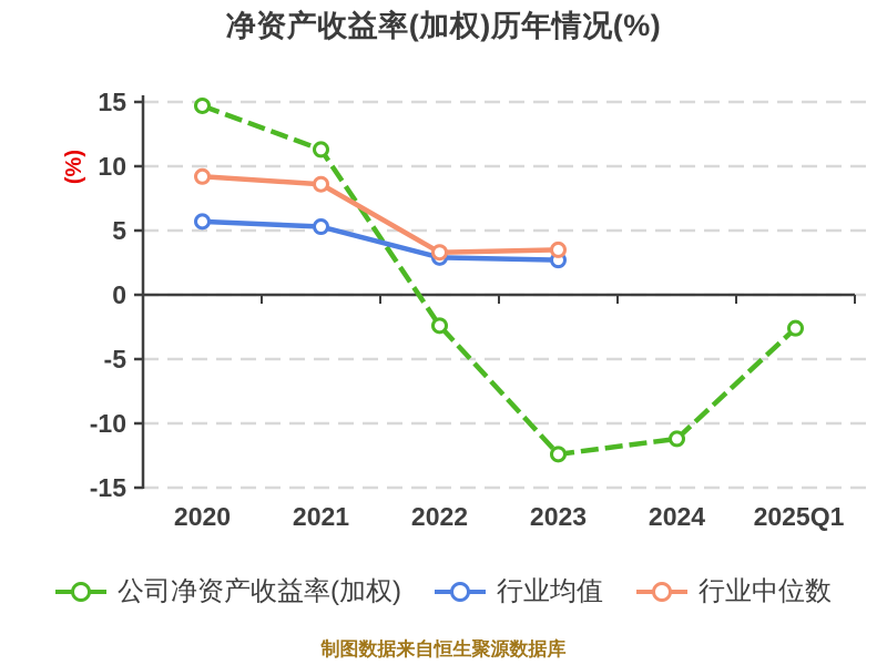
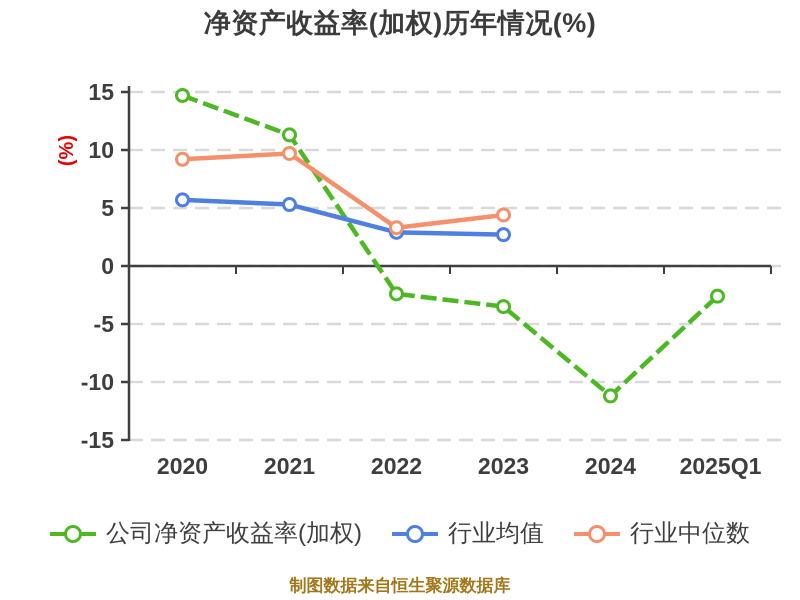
行业中位数/2021: 8.6 -> 9.7
公司净资产收益率(加权)/2023: -12.4 -> -3.5
行业中位数/2023: 3.5 -> 4.4
